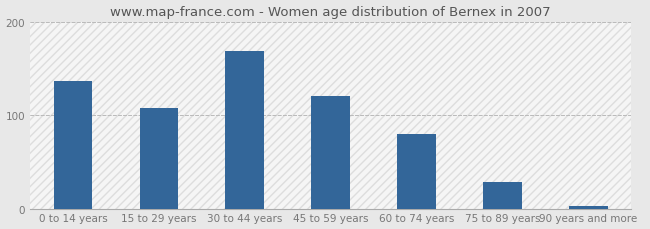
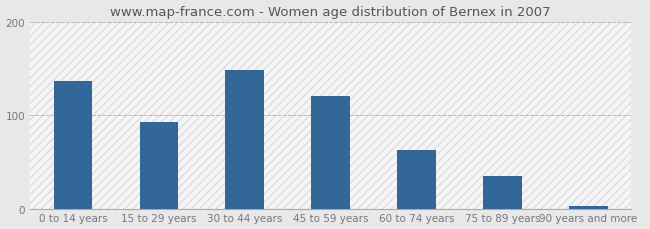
15 to 29 years: 108 -> 93
30 to 44 years: 168 -> 148
60 to 74 years: 80 -> 63
75 to 89 years: 28 -> 35
